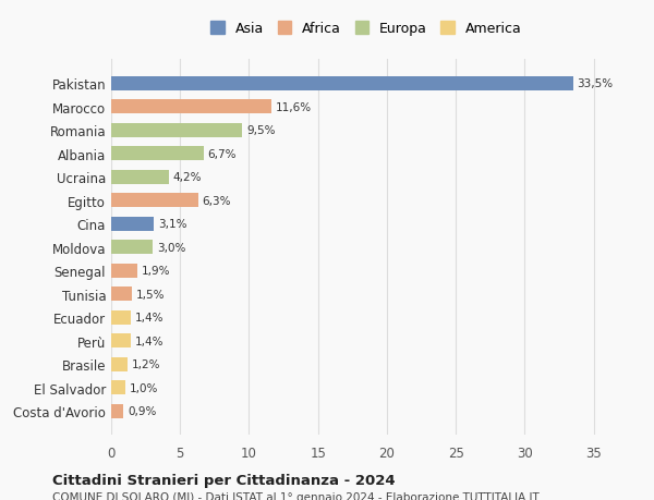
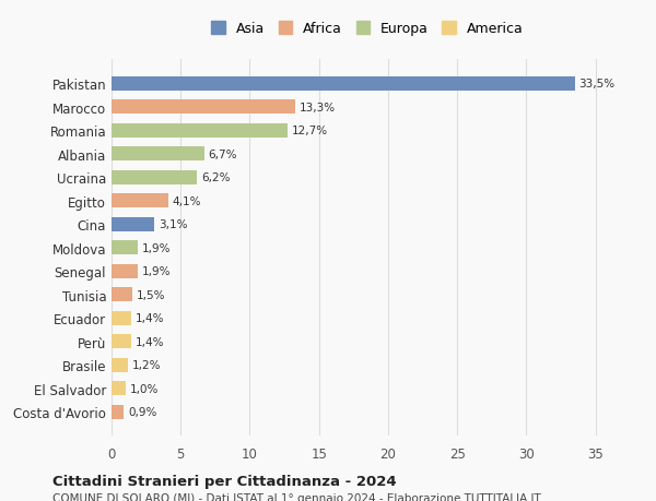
Marocco: 11,6% -> 13,3%
Romania: 9,5% -> 12,7%
Ucraina: 4,2% -> 6,2%
Egitto: 6,3% -> 4,1%
Moldova: 3,0% -> 1,9%
